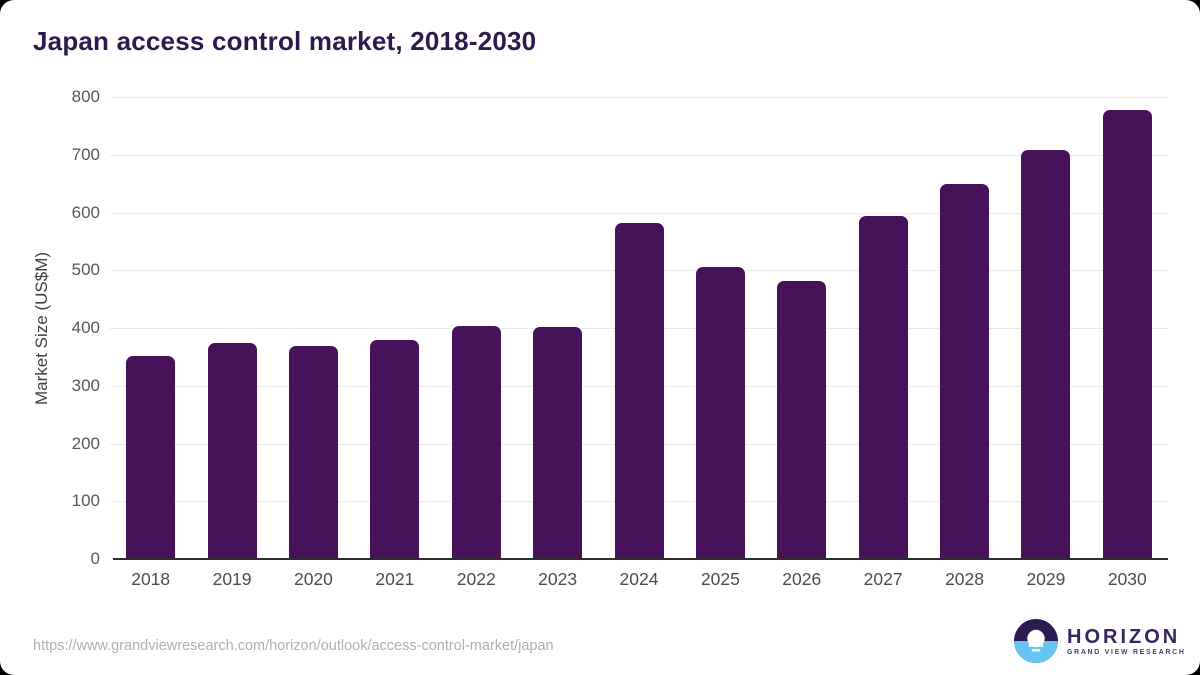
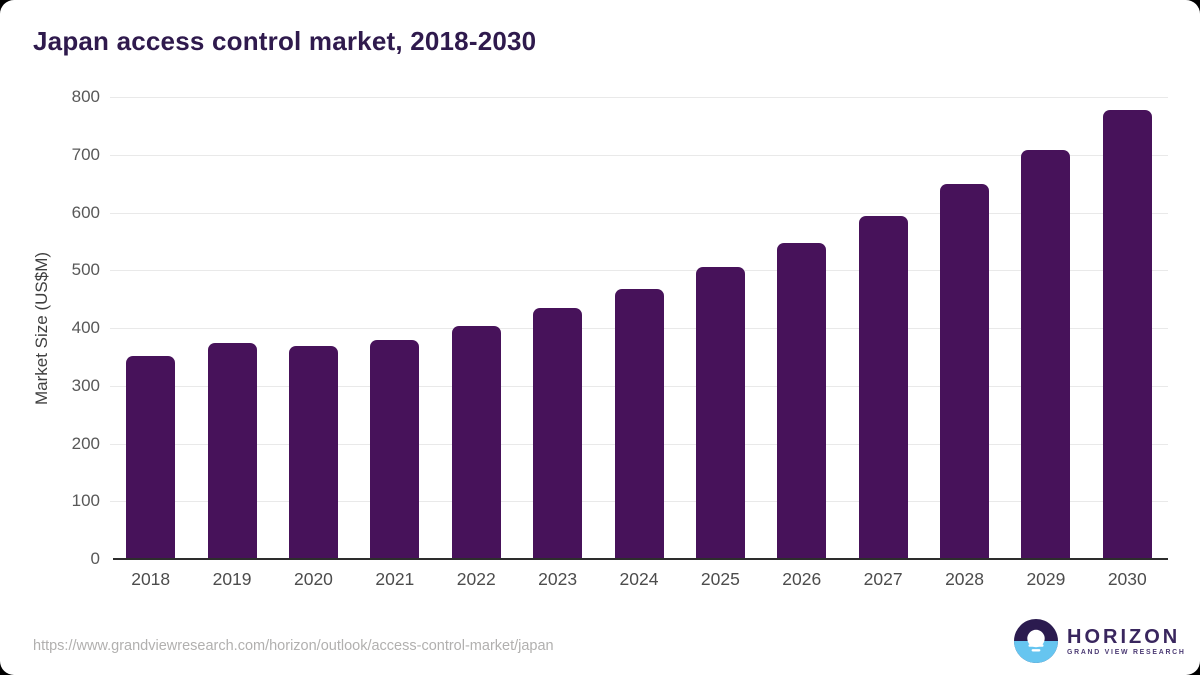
2023: 400 -> 430
2024: 580 -> 460
2026: 480 -> 540
